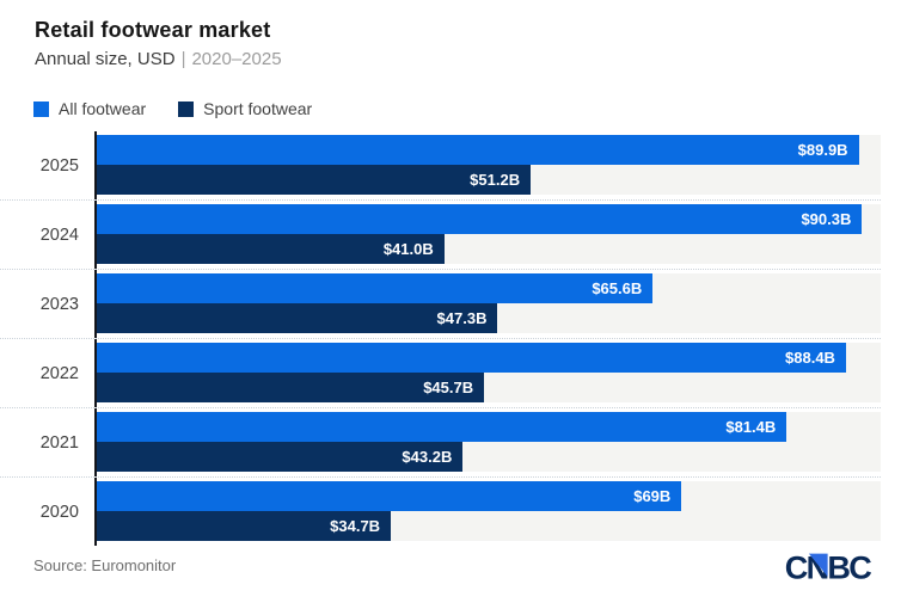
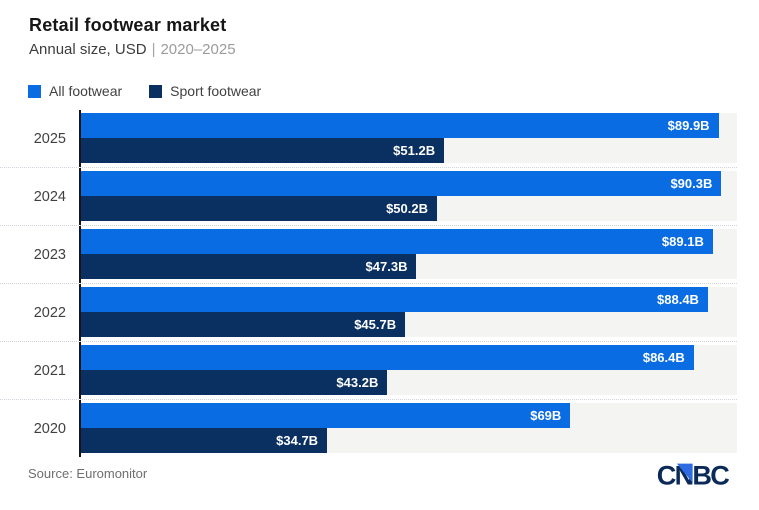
Sport footwear/2024: $41.0B -> $50.2B
All footwear/2023: $65.6B -> $89.1B
All footwear/2021: $81.4B -> $86.4B
